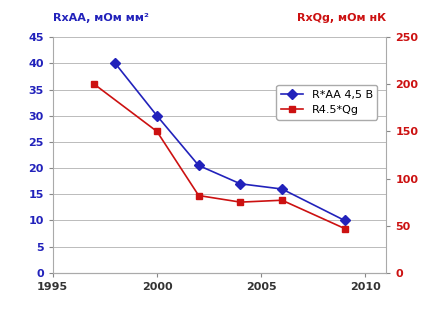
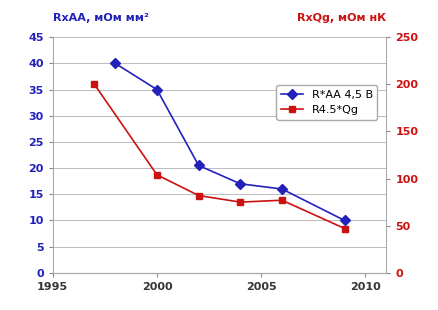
R*AA 4,5 В/2000: 30.0 -> 35.0
R4.5*Qg/2000: 150 -> 104
